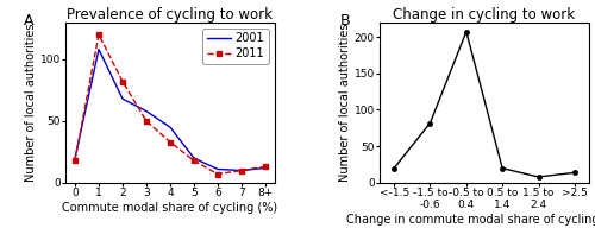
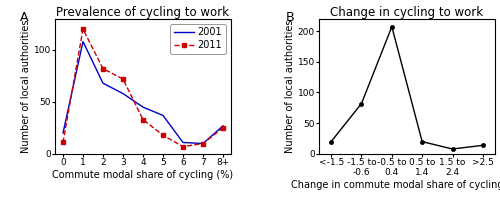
Prevalence of cycling to work/2011/0: 18 -> 11
Prevalence of cycling to work/2011/3: 50 -> 72
Prevalence of cycling to work/2001/5: 20 -> 37
Prevalence of cycling to work/2001/8+: 12 -> 27
Prevalence of cycling to work/2011/8+: 13 -> 25
